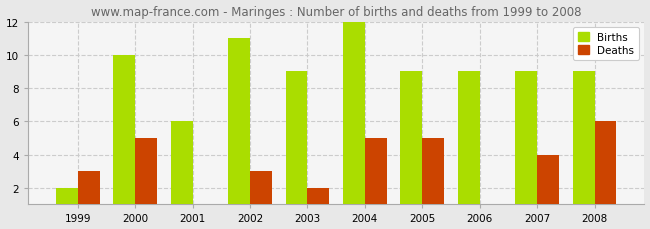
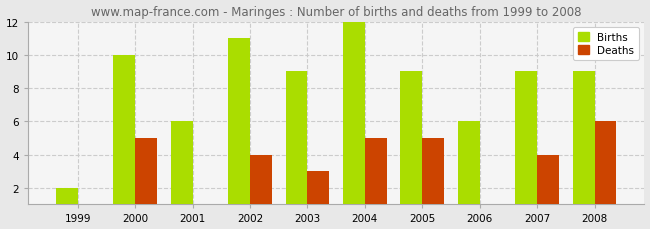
Deaths/1999: 3 -> 1
Deaths/2002: 3 -> 4
Deaths/2003: 2 -> 3
Births/2006: 9 -> 6
